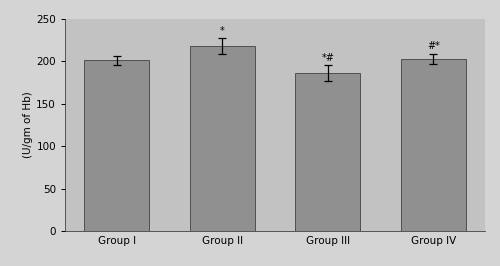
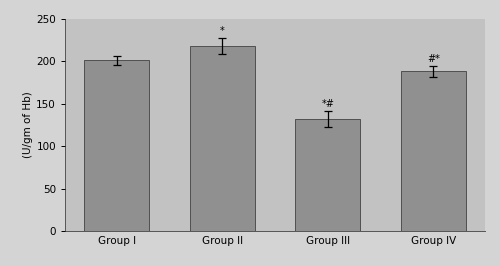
Group III: 186 -> 132
Group IV: 203 -> 188
